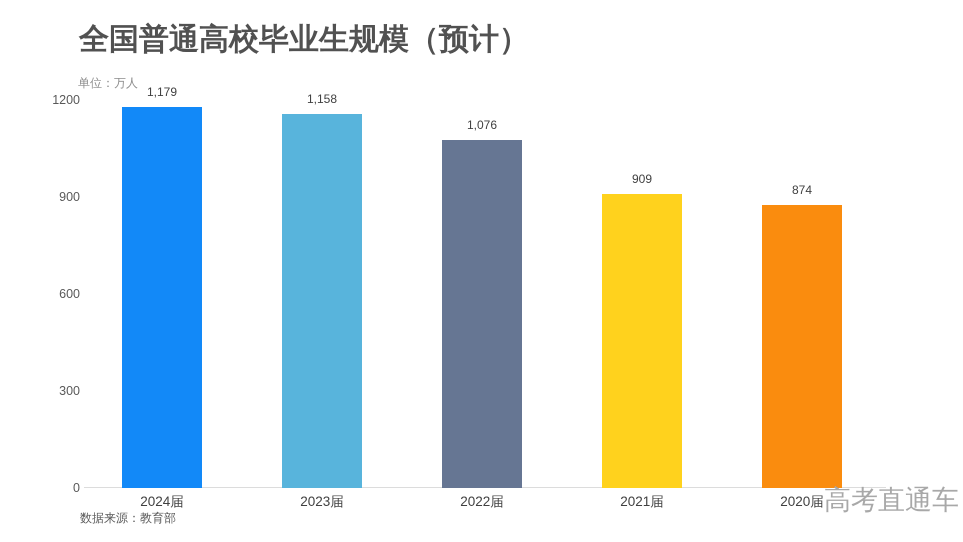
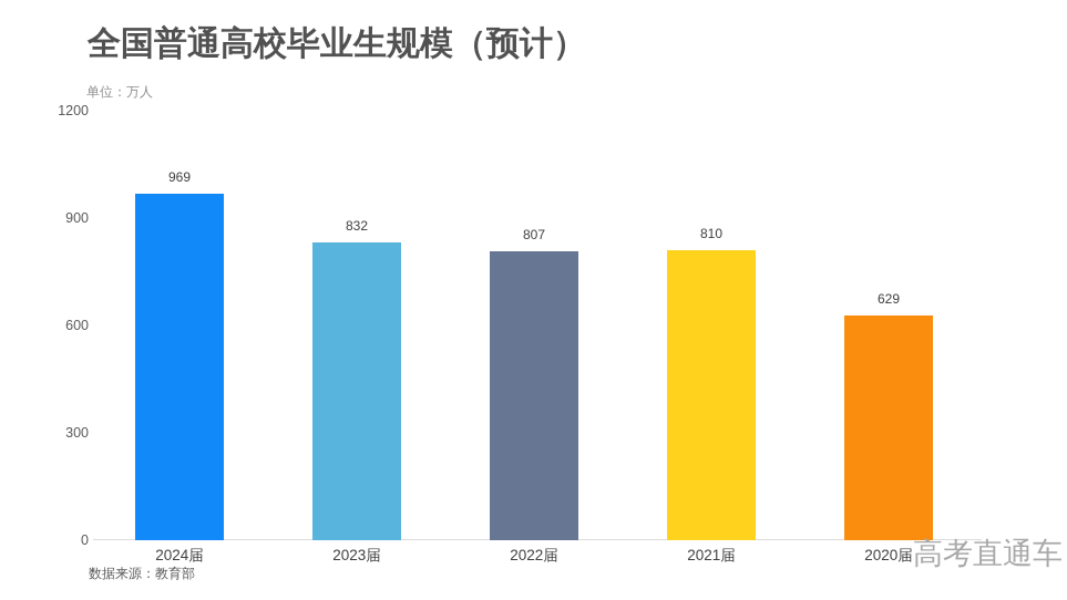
2024届: 1,179 -> 969
2023届: 1,158 -> 832
2022届: 1,076 -> 807
2021届: 909 -> 810
2020届: 874 -> 629
